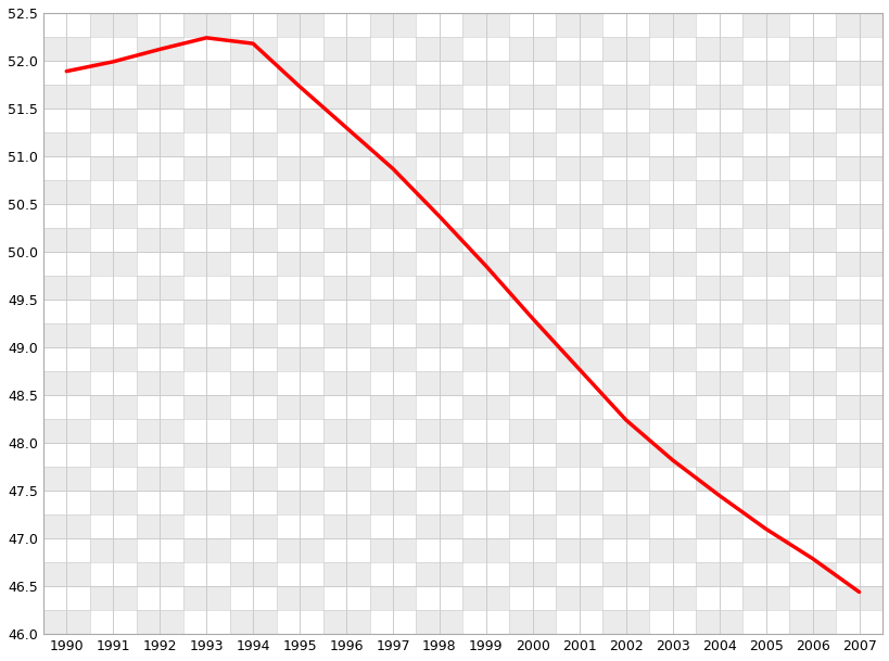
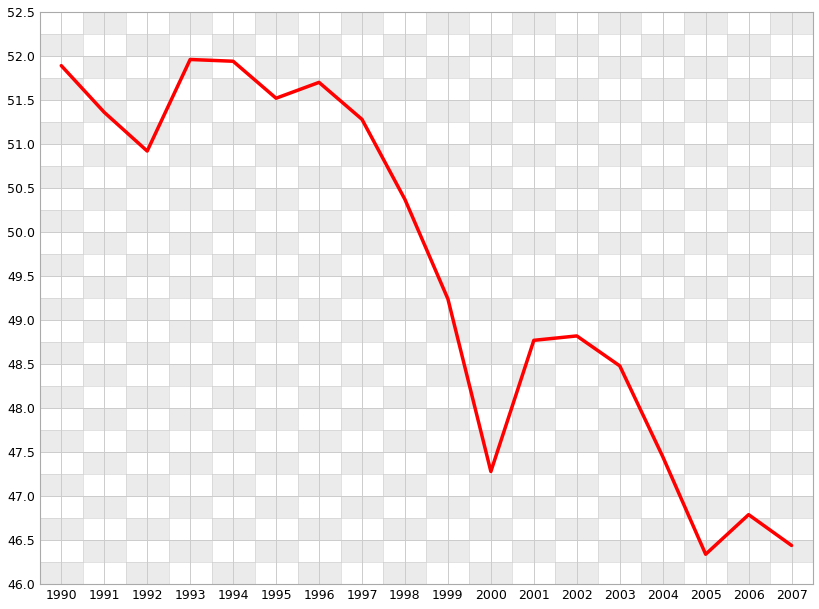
1991: 51.99 -> 51.36
1992: 52.12 -> 50.92
1993: 52.24 -> 51.96
1994: 52.18 -> 51.94
1995: 51.73 -> 51.52
1996: 51.30 -> 51.70
1997: 50.87 -> 51.28
1999: 49.85 -> 49.24
2000: 49.30 -> 47.28
2002: 48.24 -> 48.82
2003: 47.82 -> 48.48
2005: 47.10 -> 46.34
